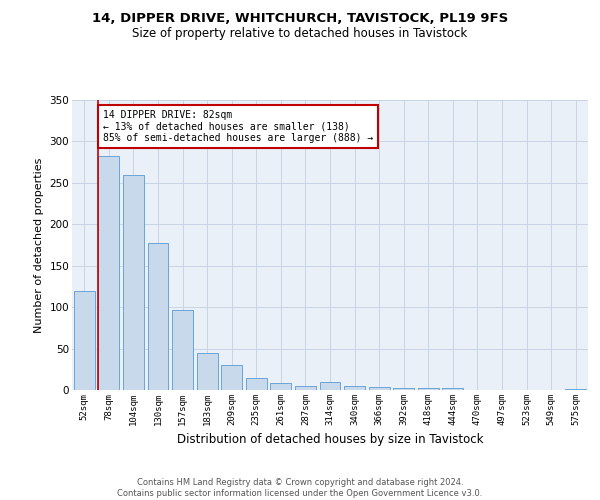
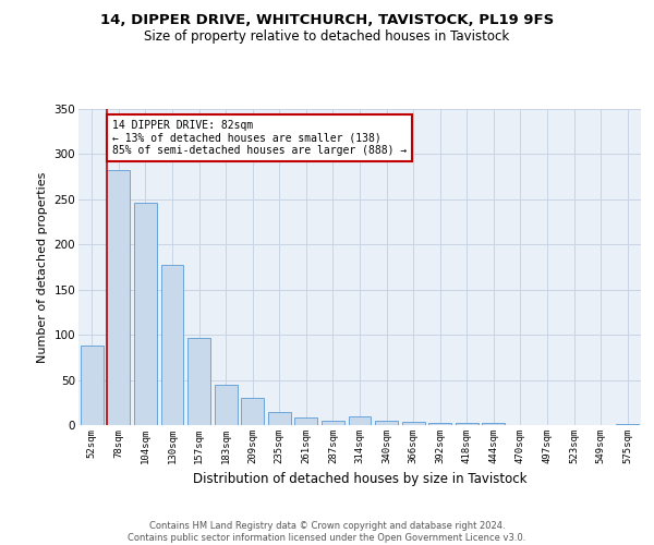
52sqm: 120 -> 88
104sqm: 260 -> 246
